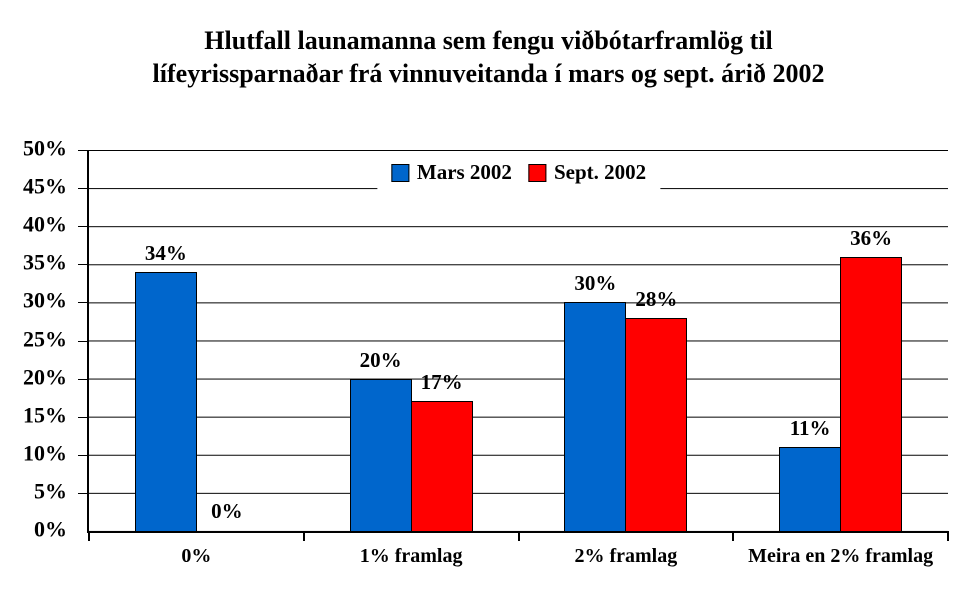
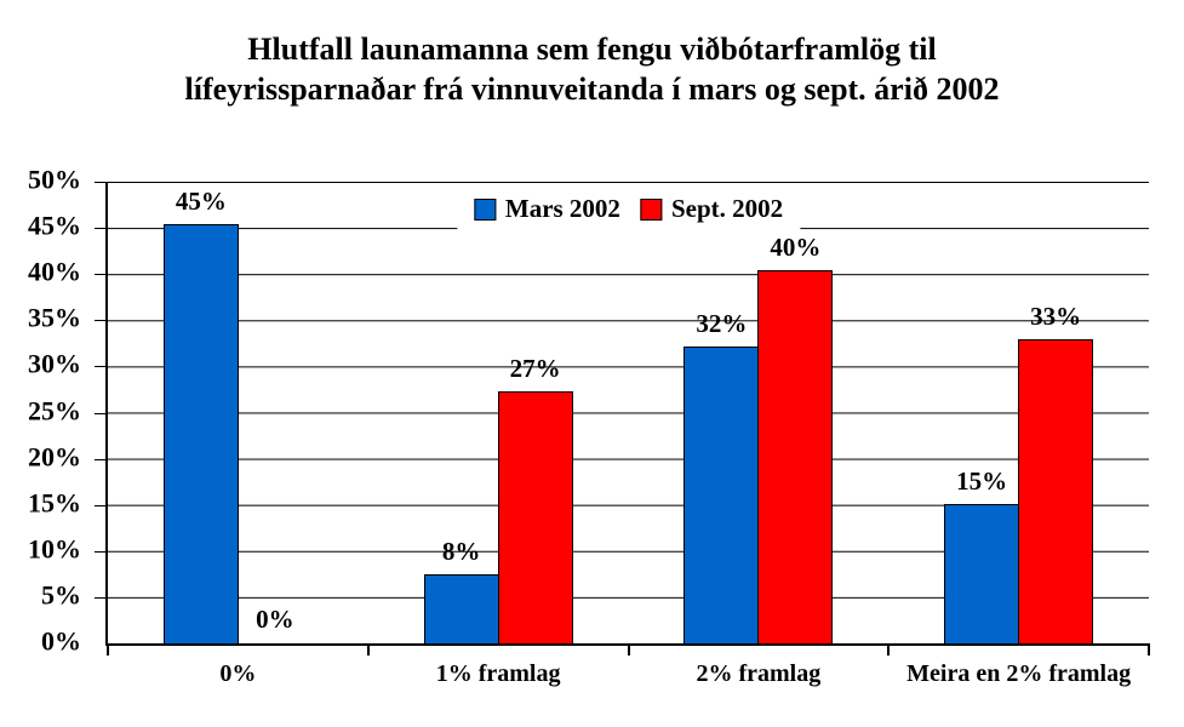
Mars 2002/0%: 34% -> 45%
Mars 2002/1% framlag: 20% -> 8%
Sept. 2002/1% framlag: 17% -> 27%
Mars 2002/2% framlag: 30% -> 32%
Sept. 2002/2% framlag: 28% -> 40%
Mars 2002/Meira en 2% framlag: 11% -> 15%
Sept. 2002/Meira en 2% framlag: 36% -> 33%
